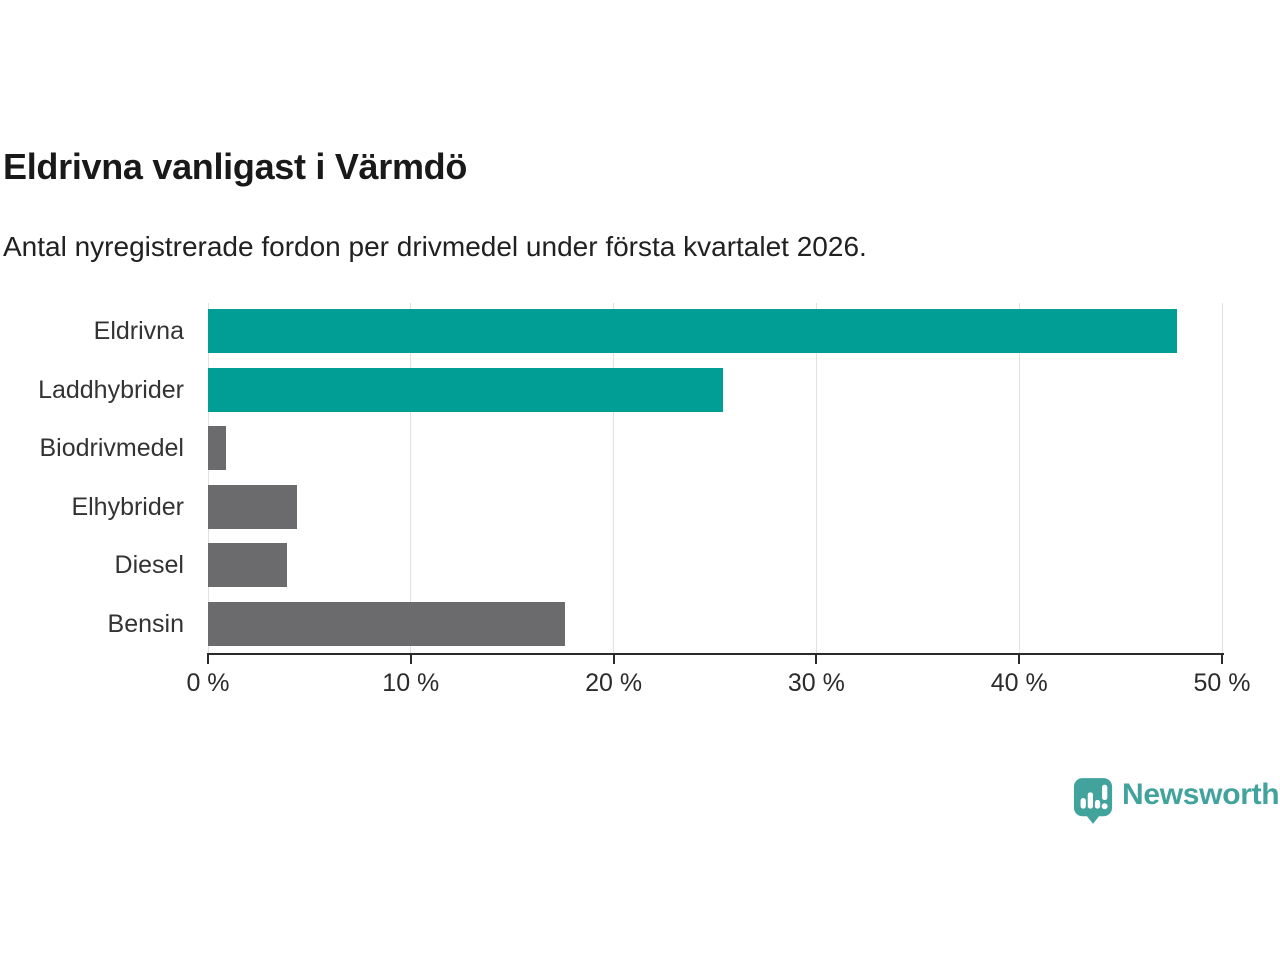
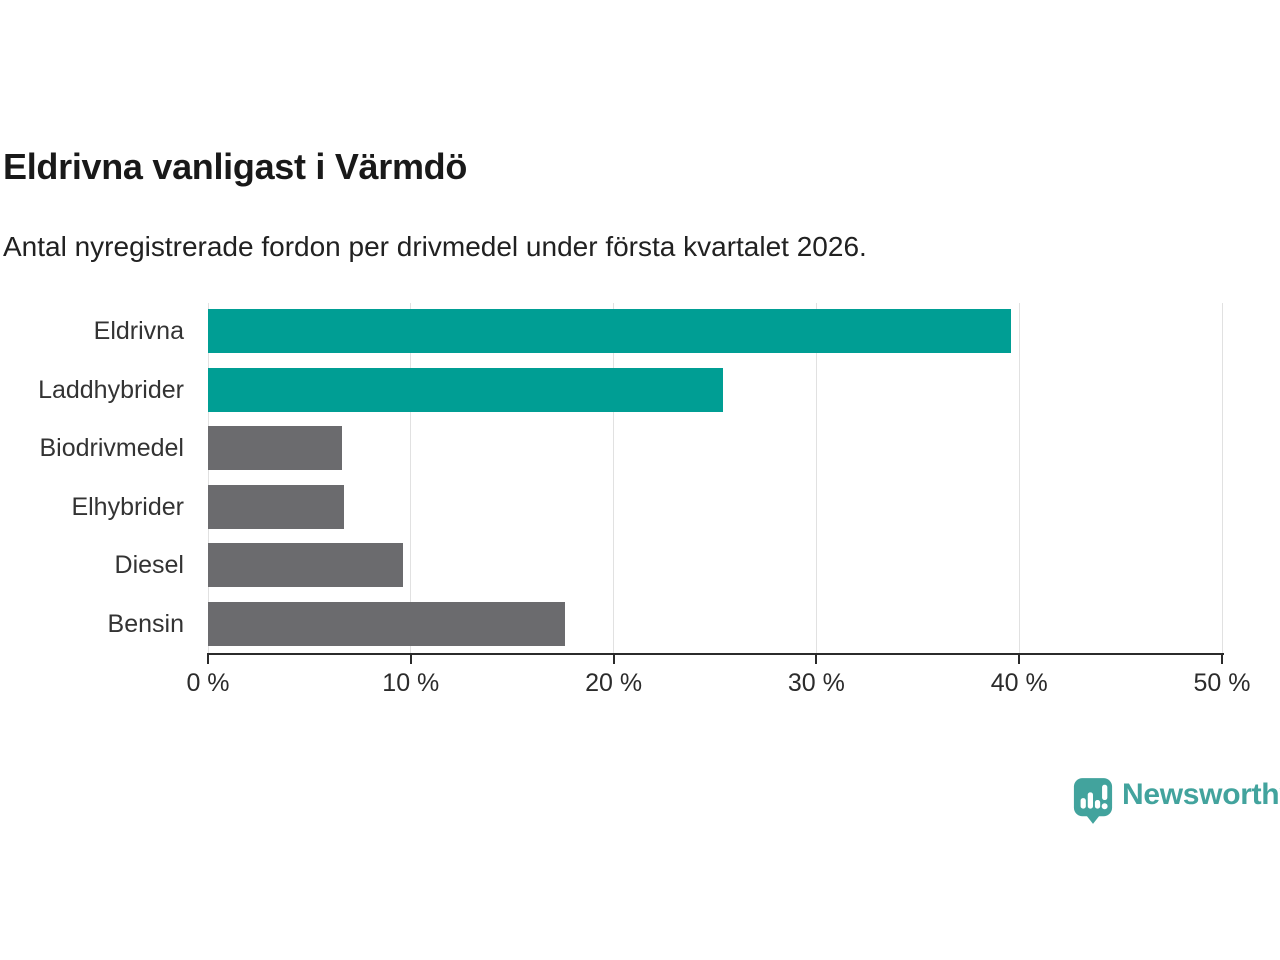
Eldrivna: 47.8% -> 39.6%
Biodrivmedel: 0.9% -> 6.6%
Elhybrider: 4.4% -> 6.7%
Diesel: 3.9% -> 9.6%
